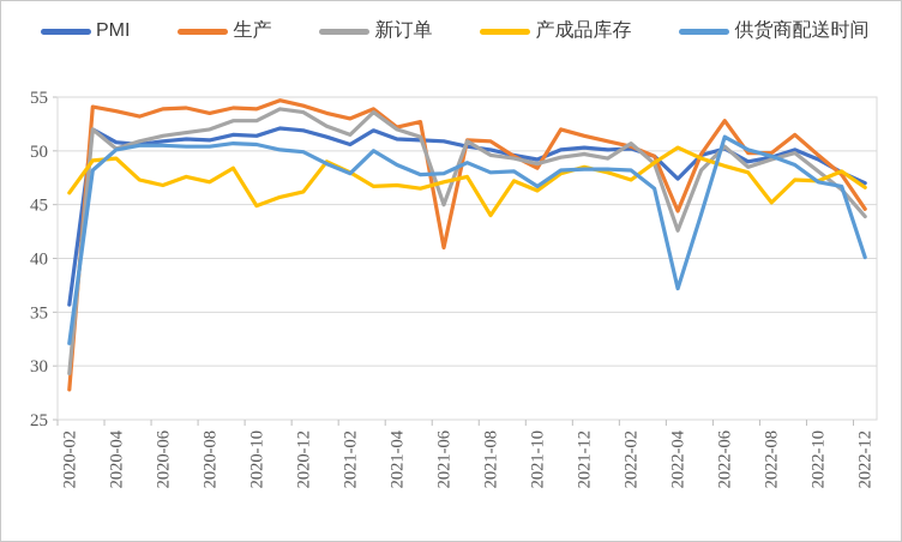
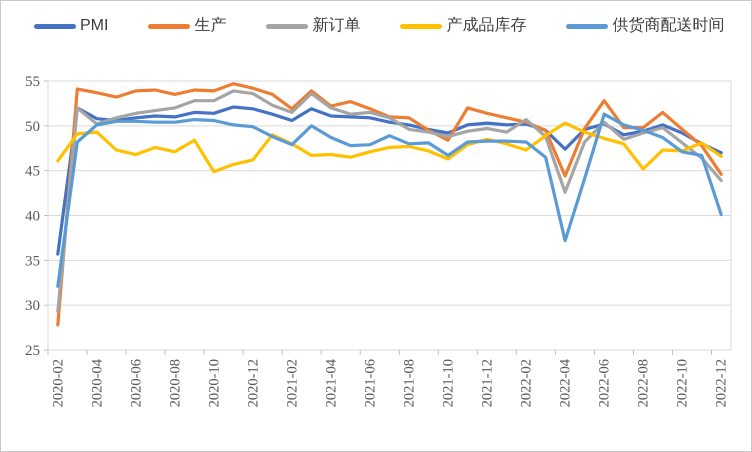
生产/2021-02: 53 -> 52
生产/2021-06: 41 -> 52
新订单/2021-06: 45 -> 52
产成品库存/2021-08: 44 -> 48
